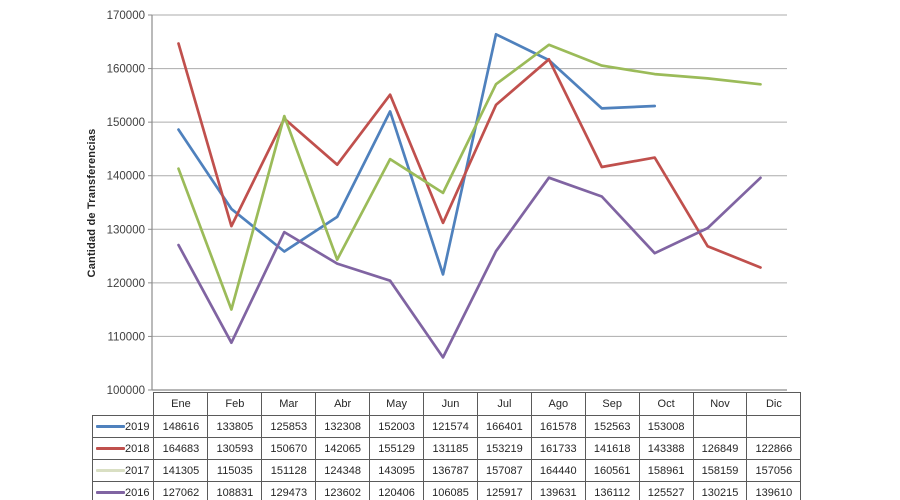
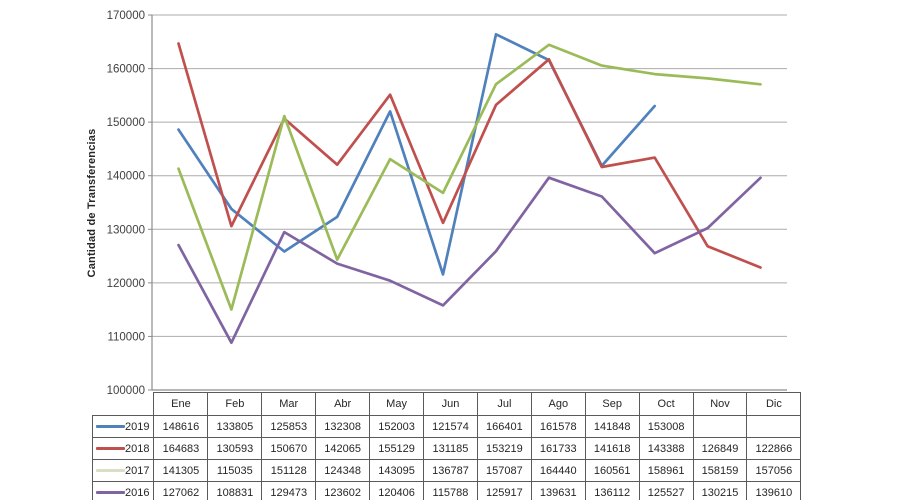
2016/Jun: 106085 -> 115788
2019/Sep: 152563 -> 141848
